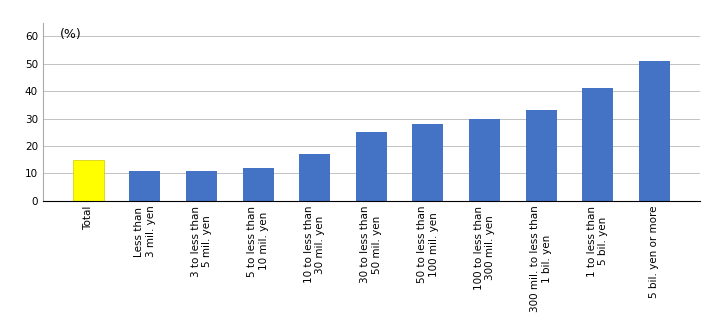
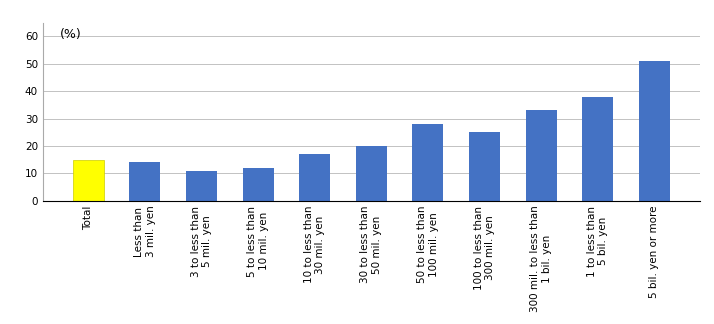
Less than 3 mil. yen: 11 -> 14
30 to less than 50 mil. yen: 25 -> 20
100 to less than 300 mil. yen: 30 -> 25
1 to less than 5 bil. yen: 41 -> 38
